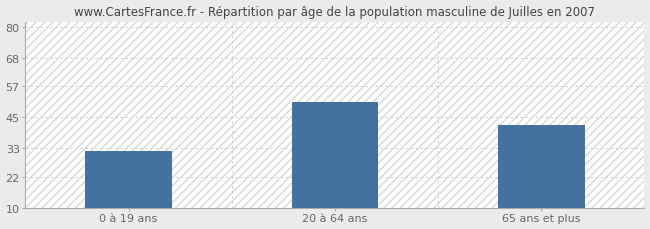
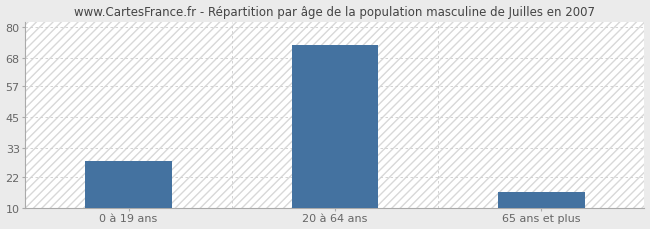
0 à 19 ans: 32 -> 28
20 à 64 ans: 51 -> 73
65 ans et plus: 42 -> 16
